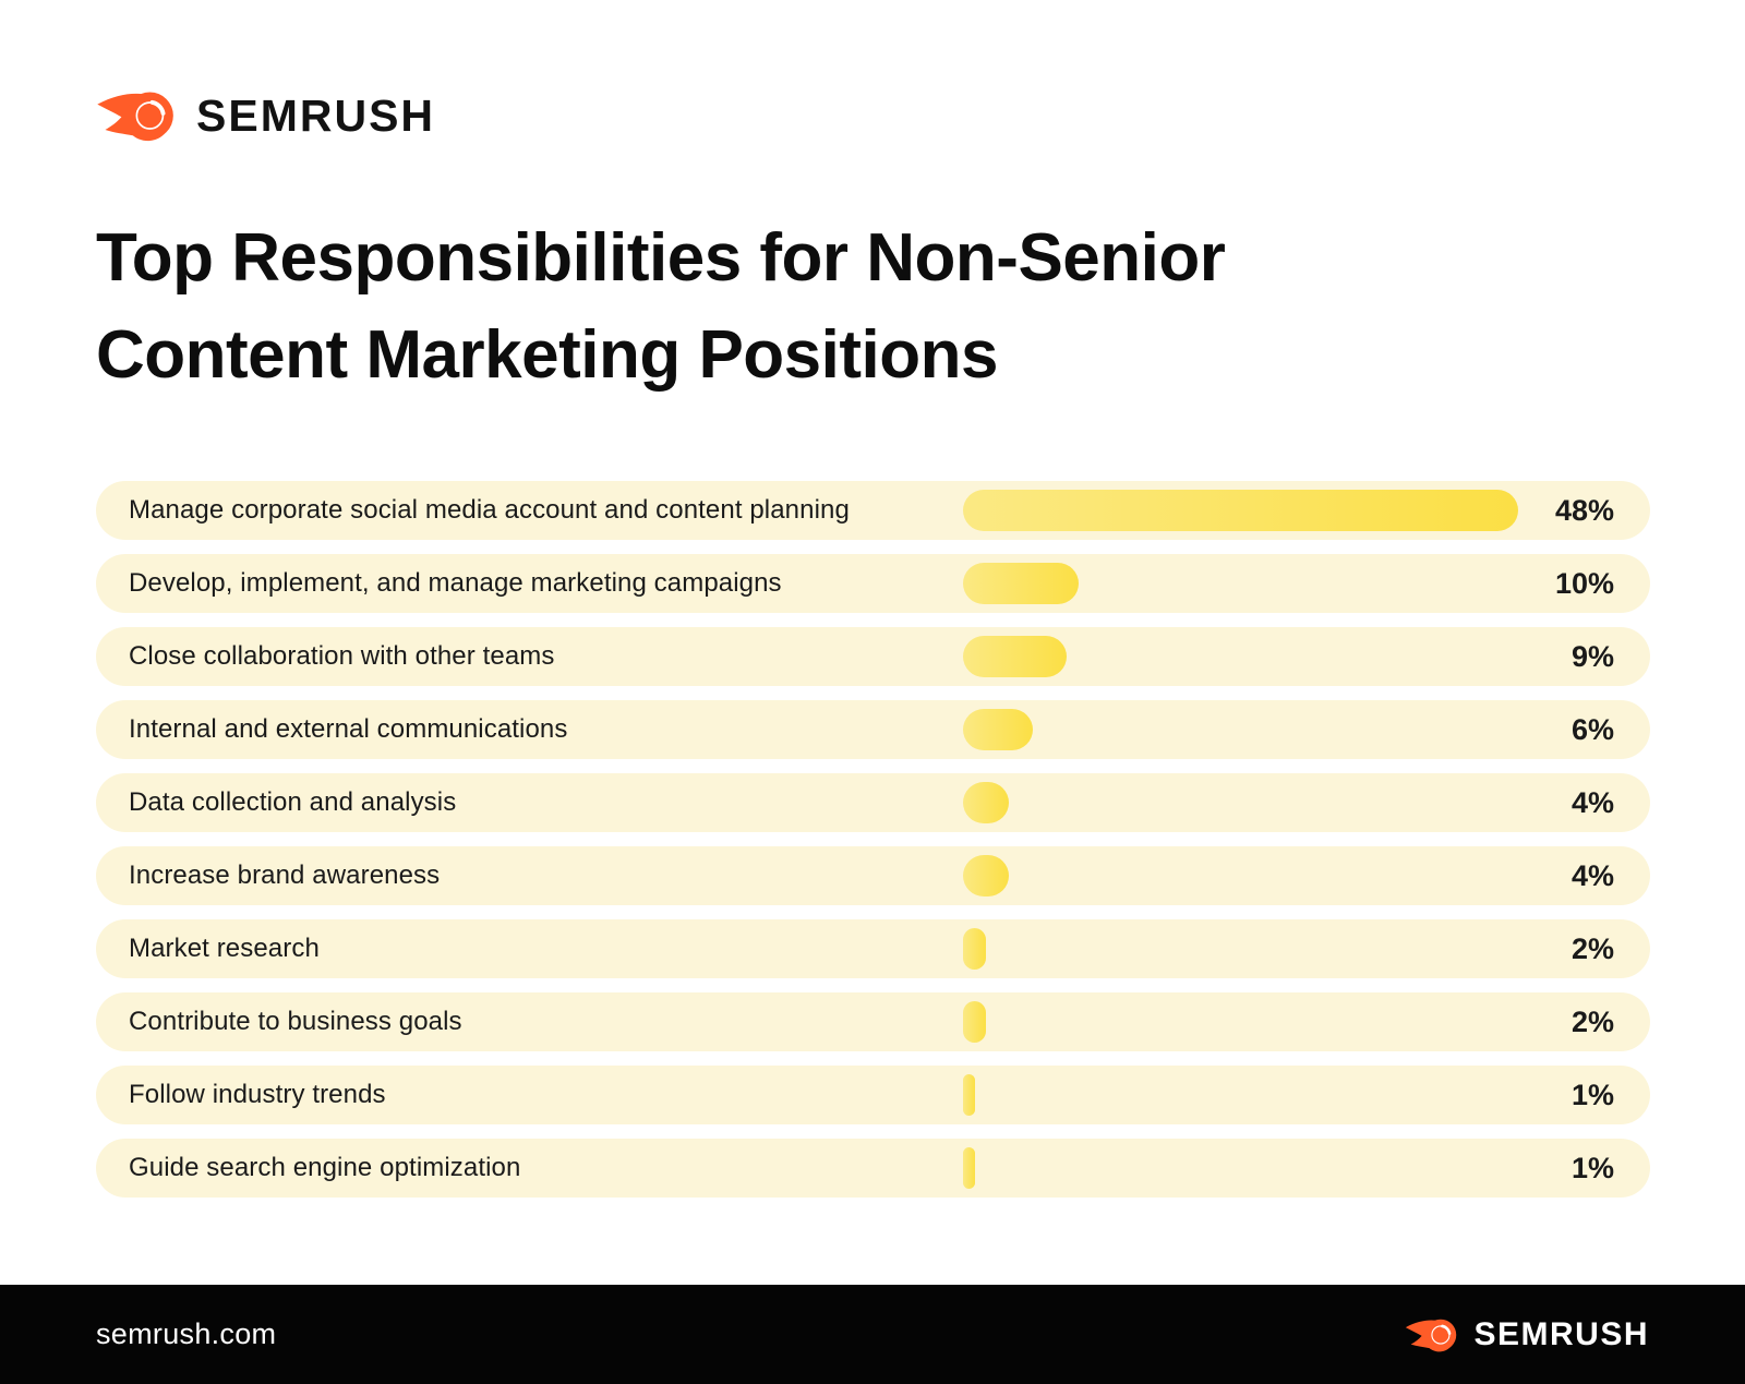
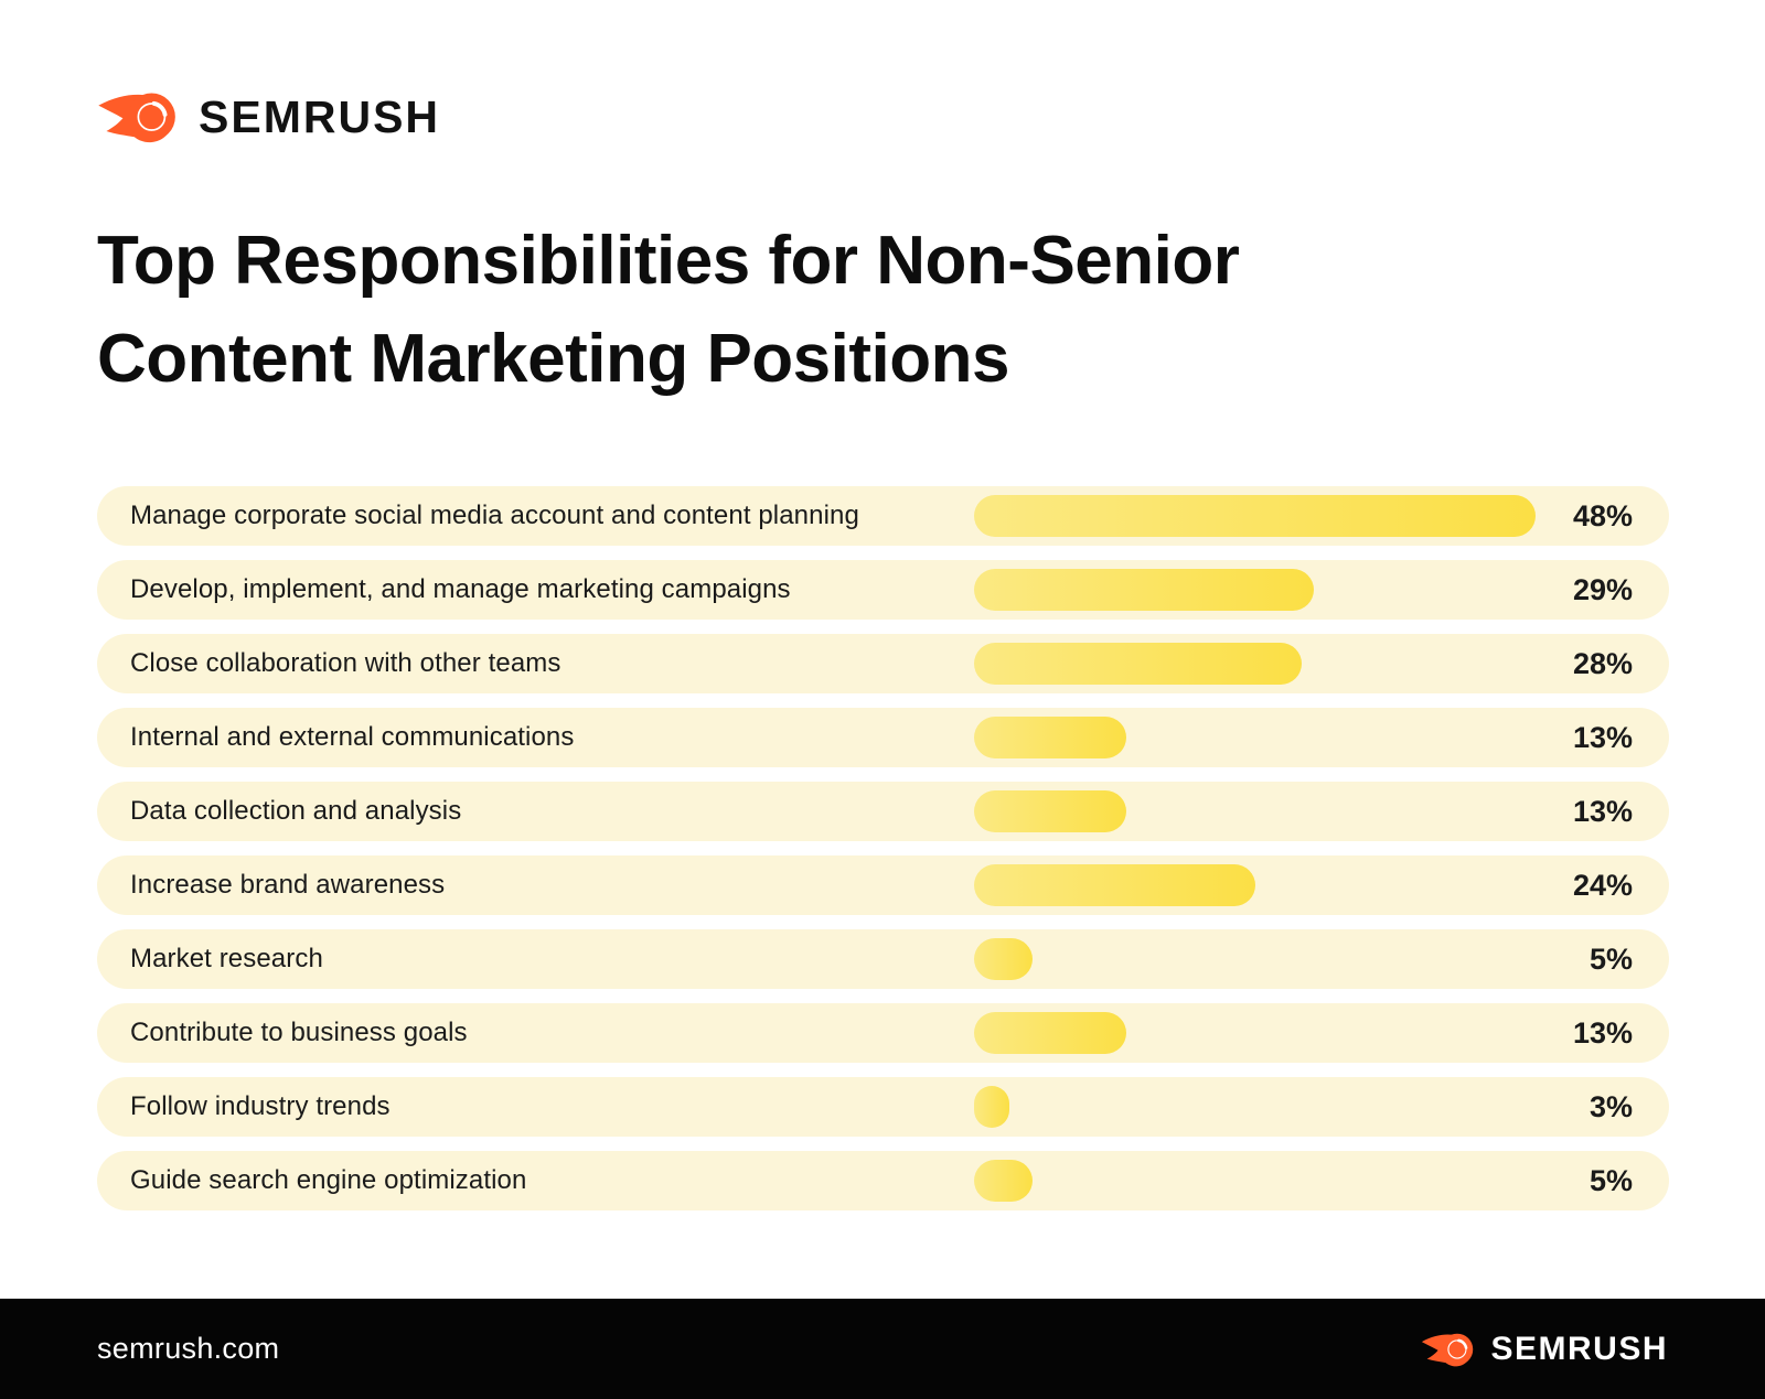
Develop, implement, and manage marketing campaigns: 10% -> 29%
Close collaboration with other teams: 9% -> 28%
Internal and external communications: 6% -> 13%
Data collection and analysis: 4% -> 13%
Increase brand awareness: 4% -> 24%
Market research: 2% -> 5%
Contribute to business goals: 2% -> 13%
Follow industry trends: 1% -> 3%
Guide search engine optimization: 1% -> 5%
